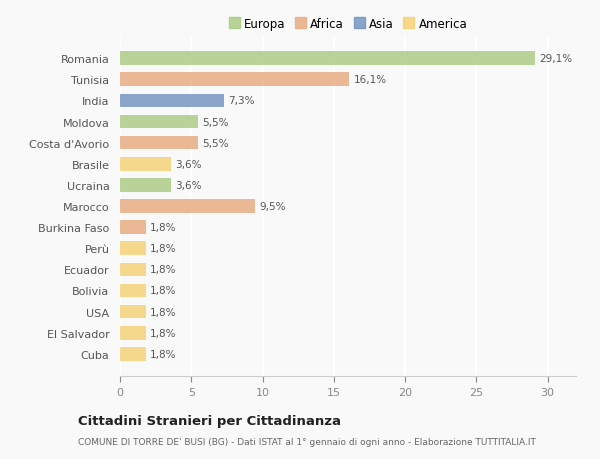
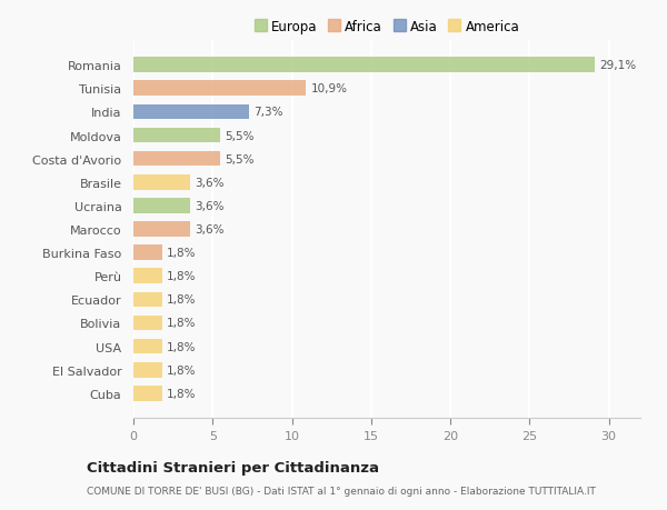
Tunisia: 16,1% -> 10,9%
Marocco: 9,5% -> 3,6%
